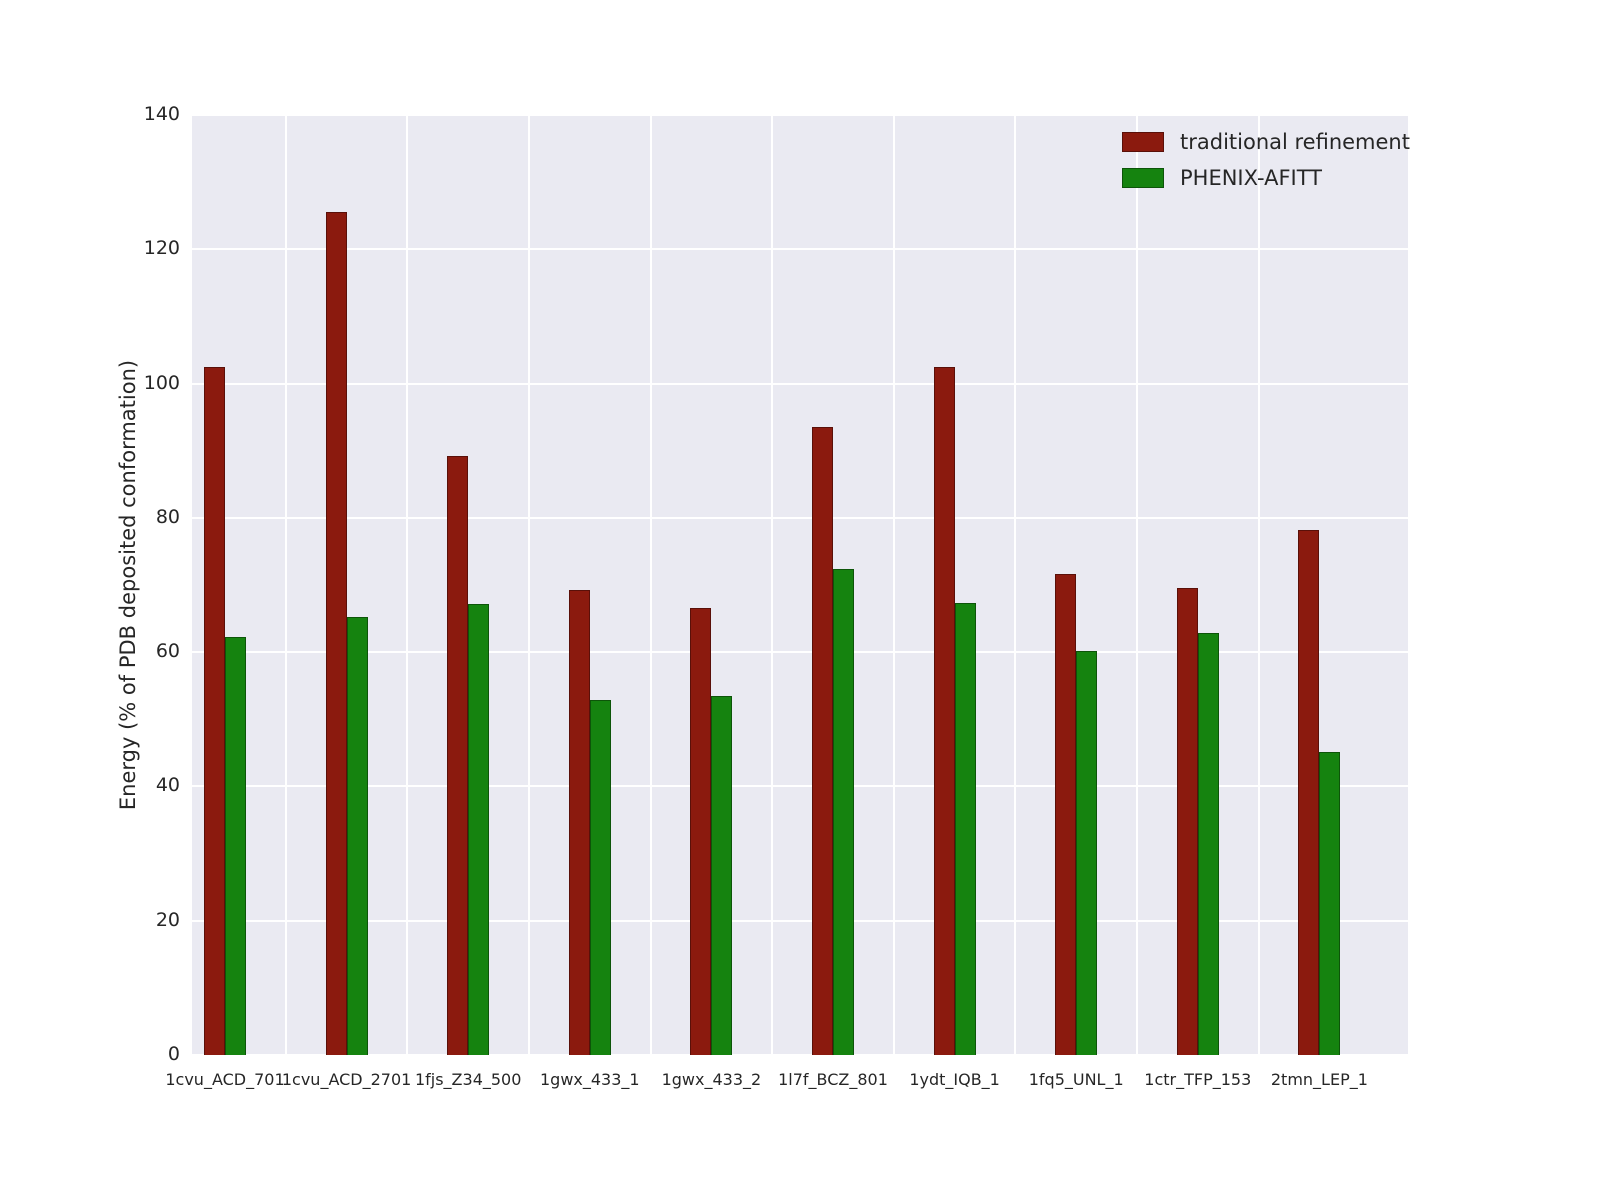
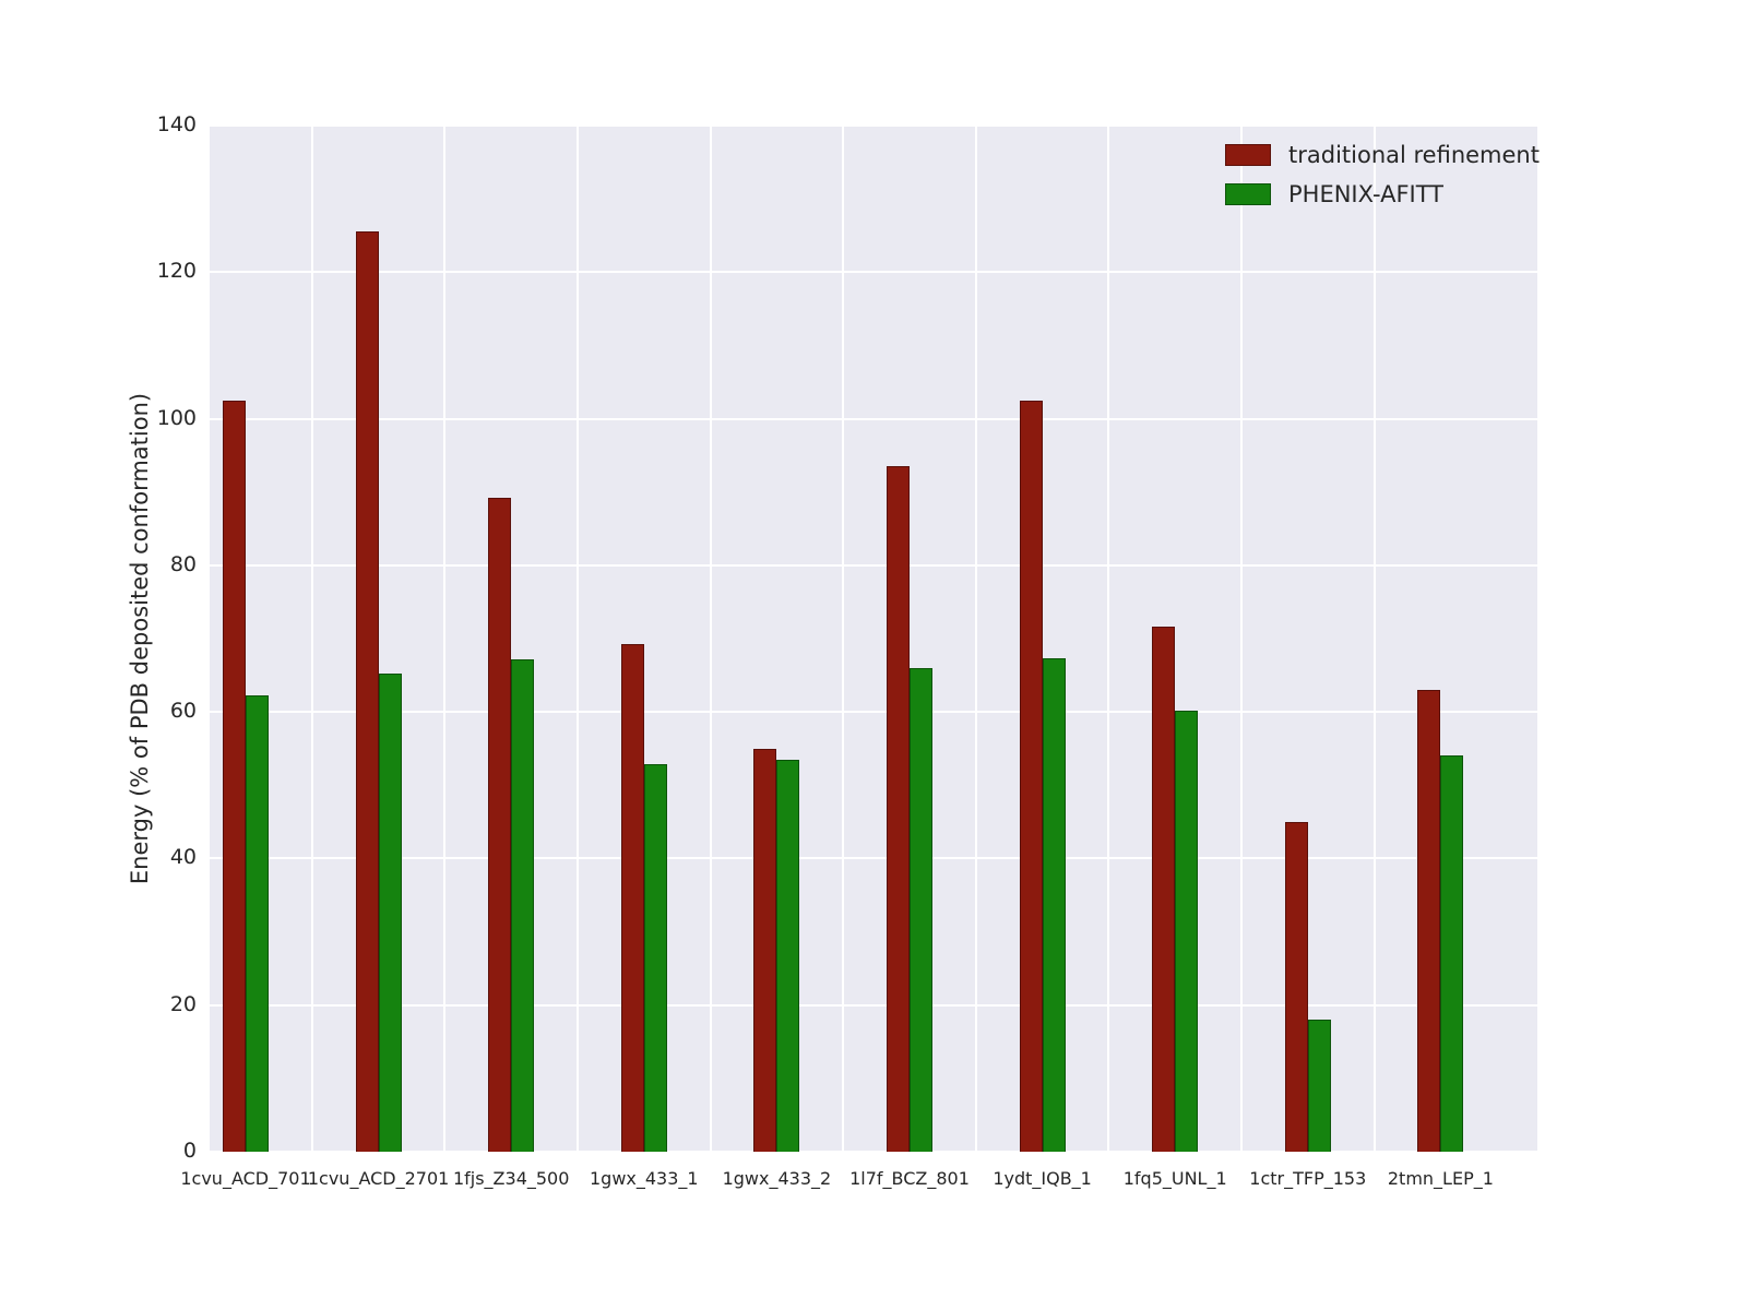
traditional refinement/1gwx_433_2: 67 -> 55
PHENIX-AFITT/1l7f_BCZ_801: 72 -> 66
traditional refinement/1ctr_TFP_153: 70 -> 45
PHENIX-AFITT/1ctr_TFP_153: 63 -> 18
traditional refinement/2tmn_LEP_1: 78 -> 63
PHENIX-AFITT/2tmn_LEP_1: 45 -> 54
